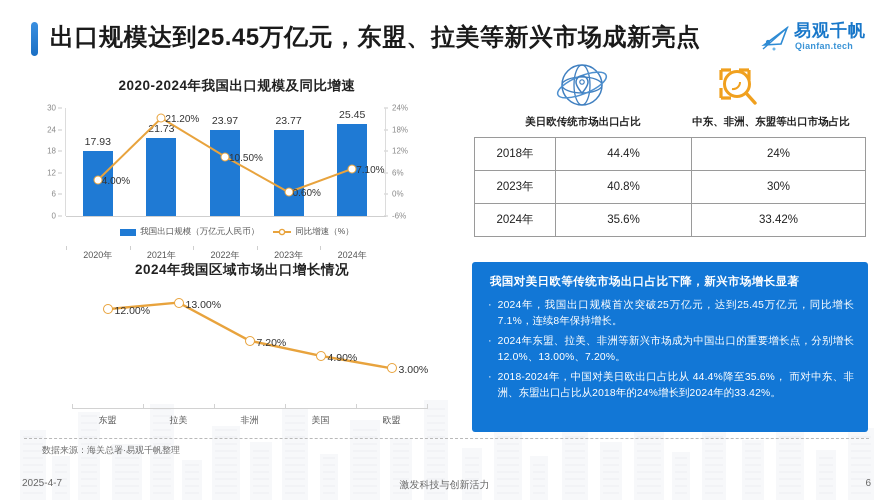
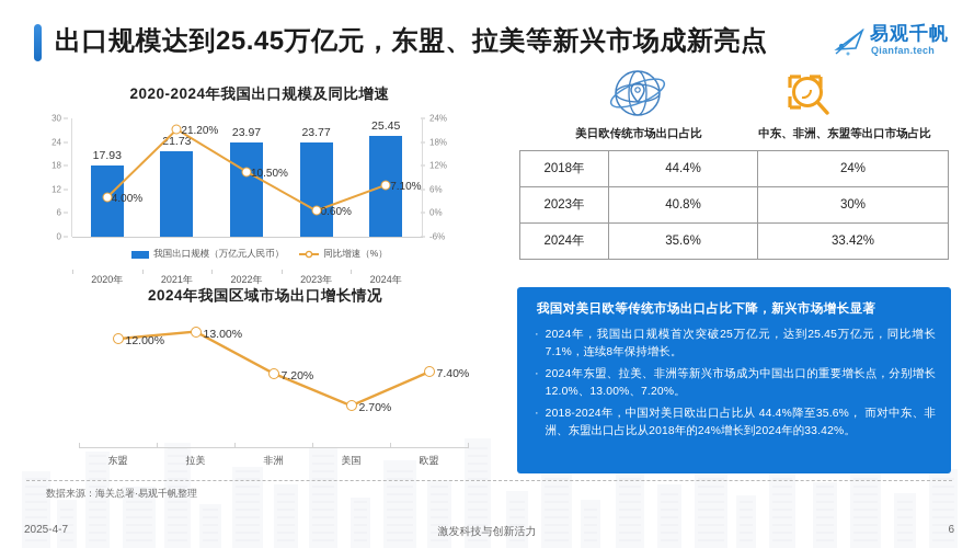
2024年我国区域市场出口增长情况/美国: 4.90% -> 2.70%
2024年我国区域市场出口增长情况/欧盟: 3.00% -> 7.40%
